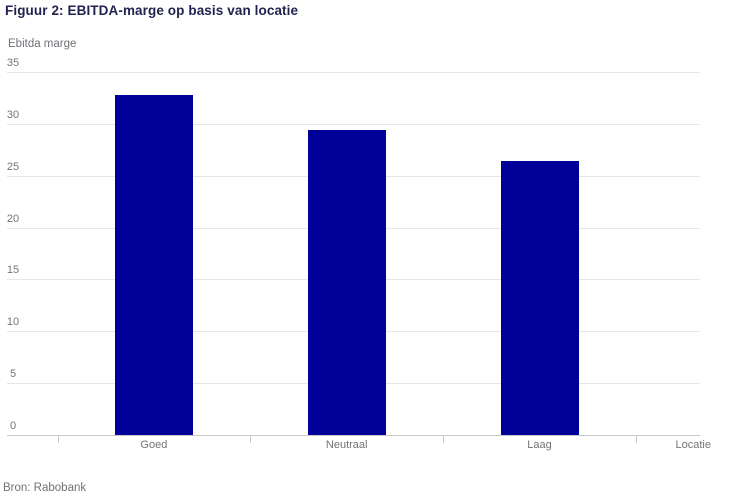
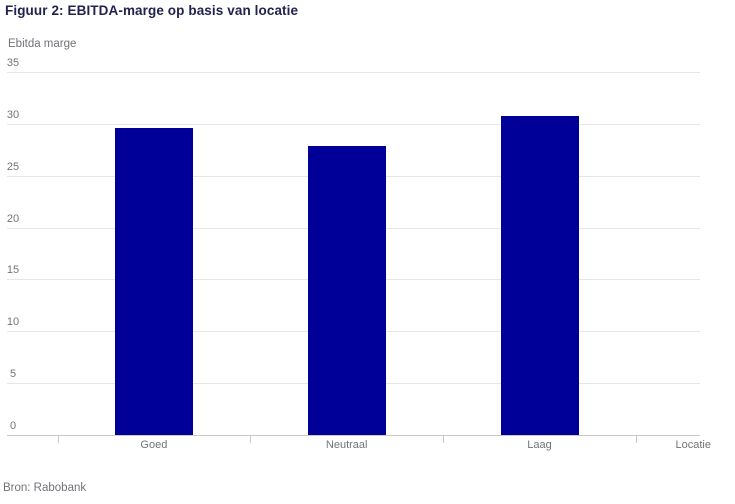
Goed: 32.8 -> 29.6
Neutraal: 29.4 -> 27.9
Laag: 26.4 -> 30.8
